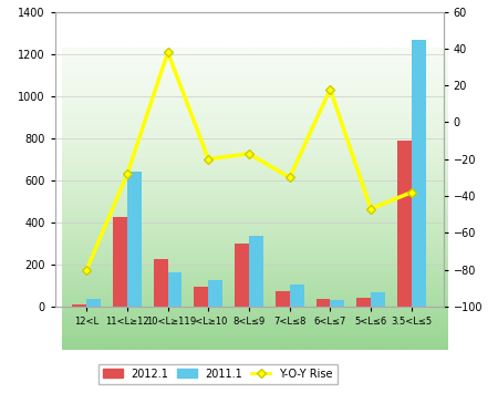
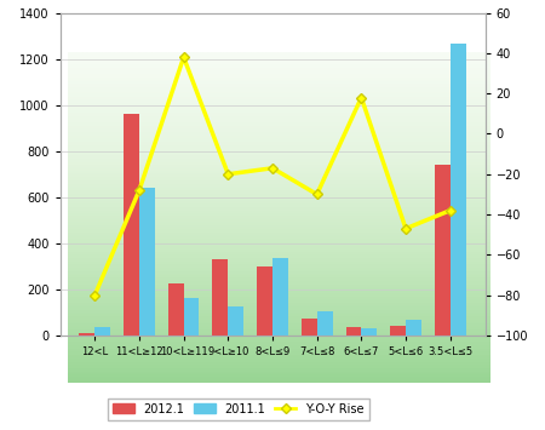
2012.1/11<L≥12: 420 -> 960
2012.1/9<L≥10: 100 -> 330
2012.1/3.5<L≤5: 790 -> 740
